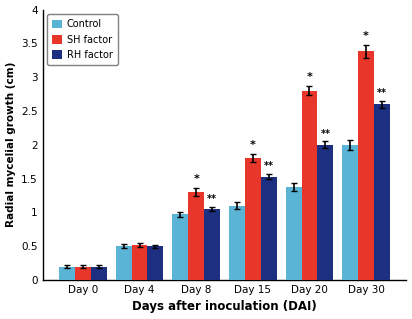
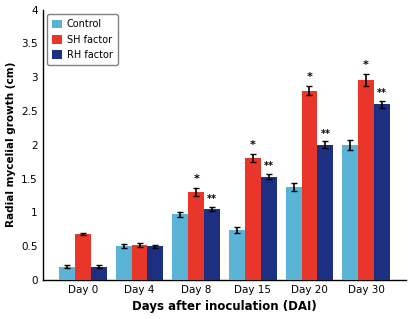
SH factor/Day 0: 0.20 -> 0.68
Control/Day 15: 1.10 -> 0.74
SH factor/Day 30: 3.38 -> 2.96
